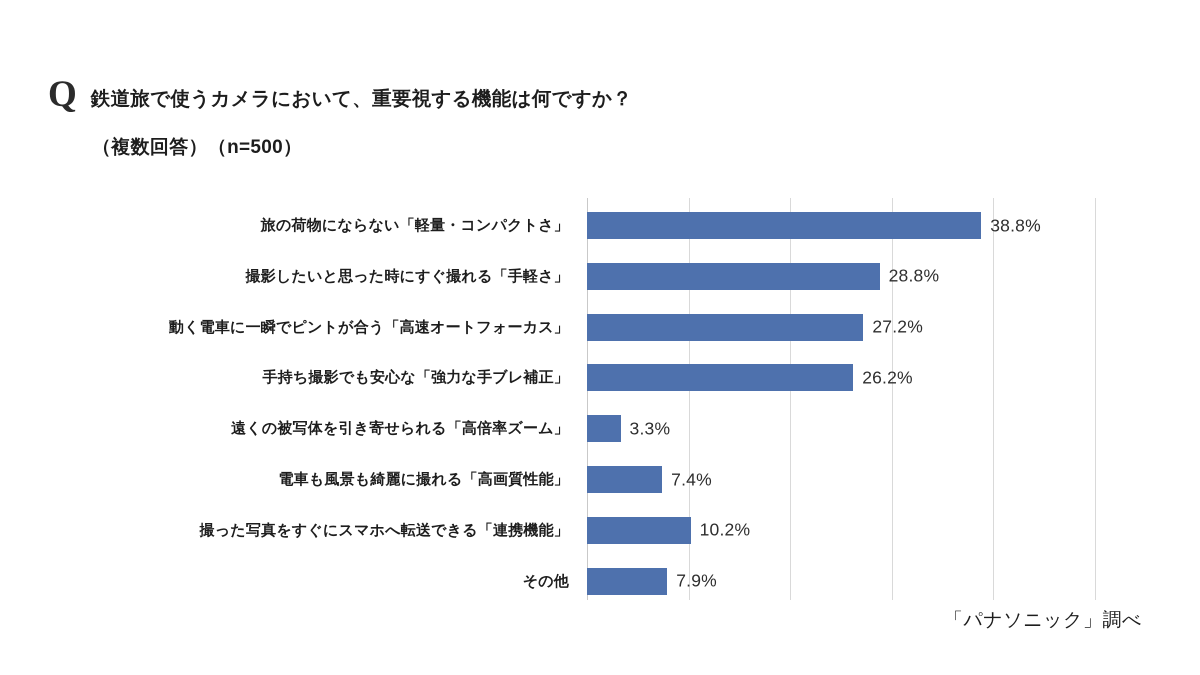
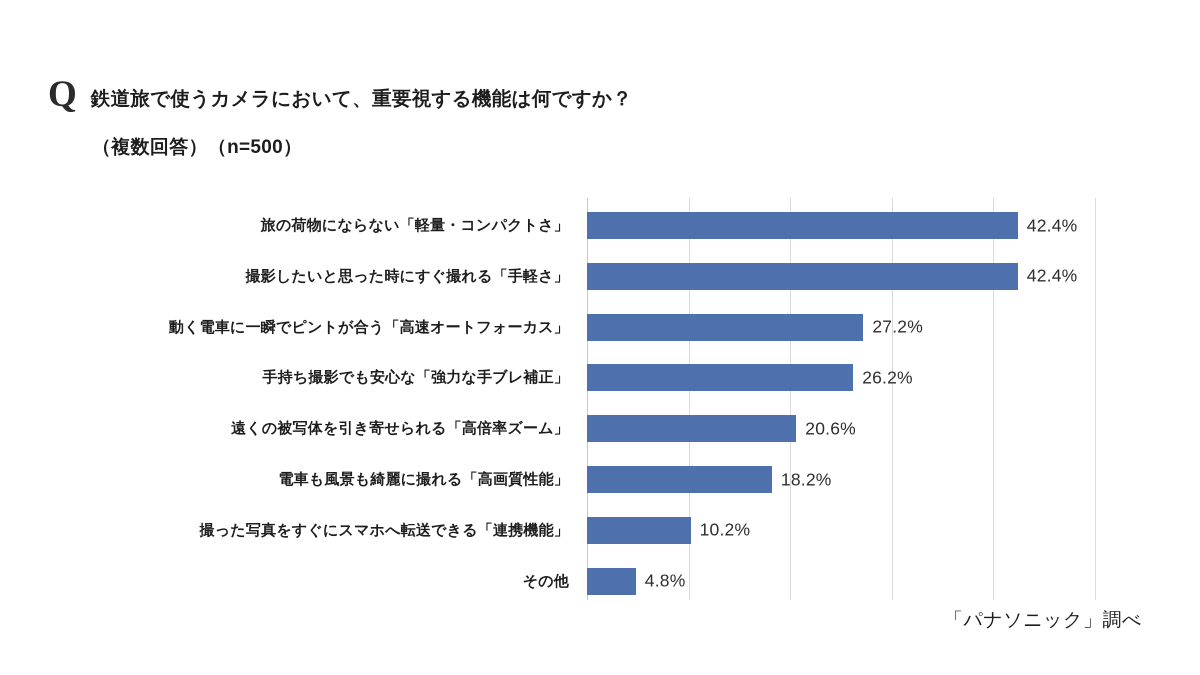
旅の荷物にならない「軽量・コンパクトさ」: 38.8% -> 42.4%
撮影したいと思った時にすぐ撮れる「手軽さ」: 28.8% -> 42.4%
遠くの被写体を引き寄せられる「高倍率ズーム」: 3.3% -> 20.6%
電車も風景も綺麗に撮れる「高画質性能」: 7.4% -> 18.2%
その他: 7.9% -> 4.8%
